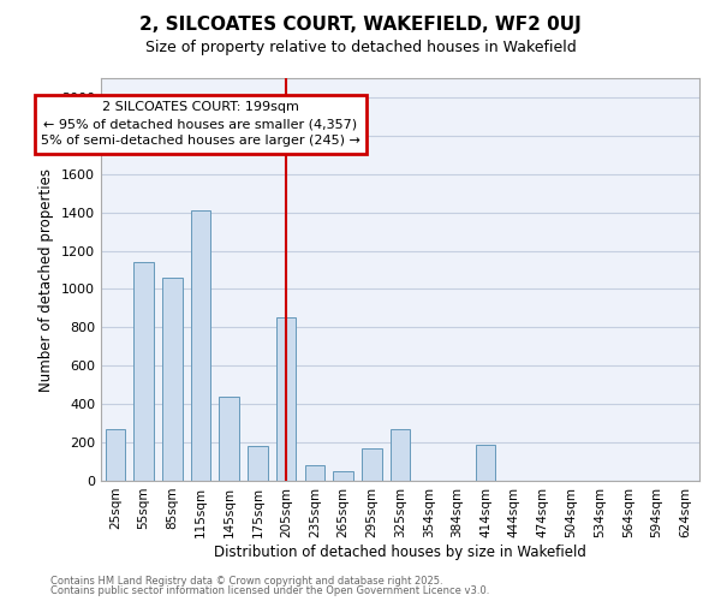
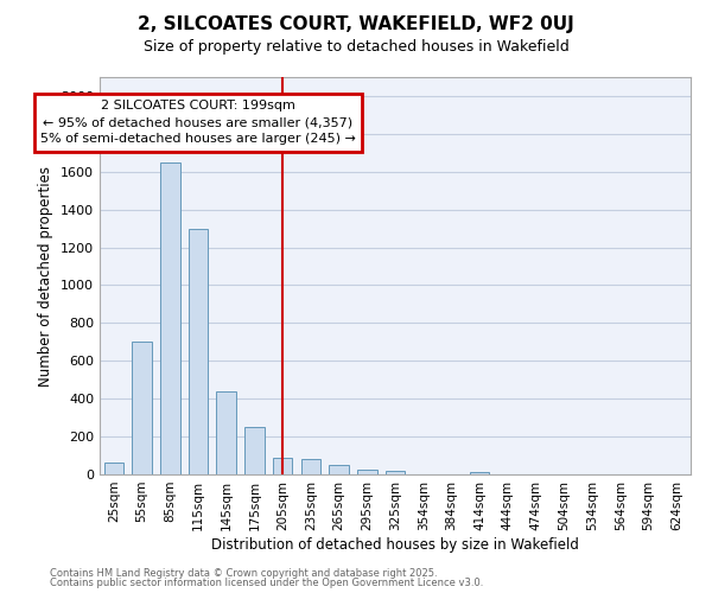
25sqm: 270 -> 60
55sqm: 1140 -> 700
85sqm: 1060 -> 1650
115sqm: 1410 -> 1300
175sqm: 180 -> 250
205sqm: 850 -> 90
295sqm: 170 -> 20
325sqm: 270 -> 20
414sqm: 190 -> 20
